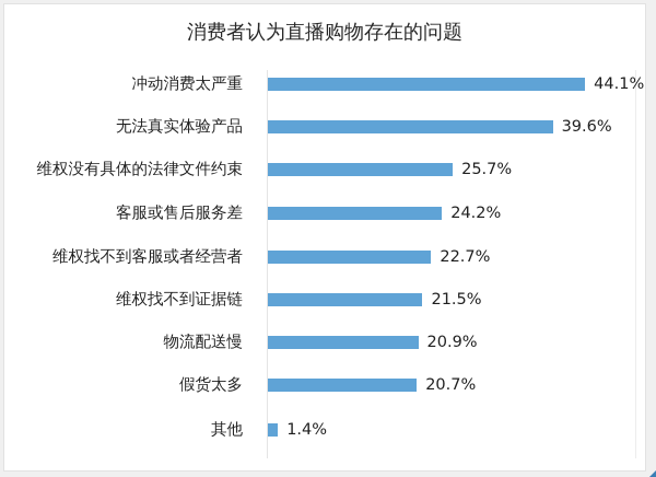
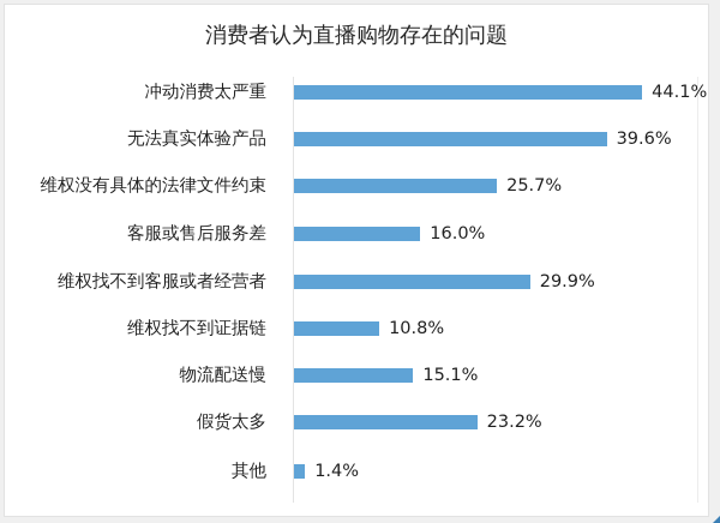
客服或售后服务差: 24.2% -> 16.0%
维权找不到客服或者经营者: 22.7% -> 29.9%
维权找不到证据链: 21.5% -> 10.8%
物流配送慢: 20.9% -> 15.1%
假货太多: 20.7% -> 23.2%
